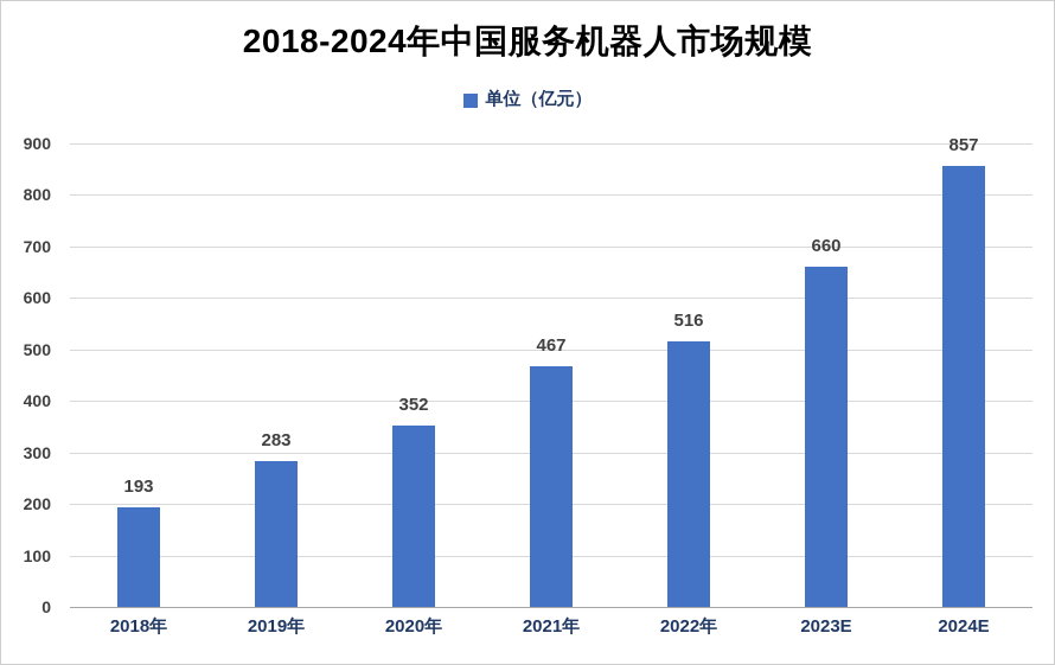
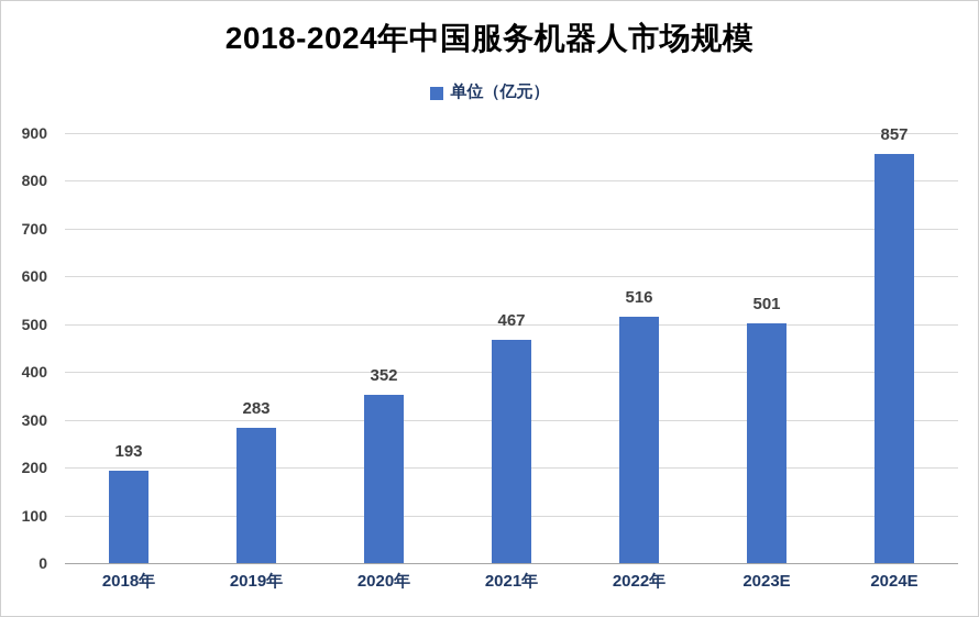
2023E: 660 -> 501
